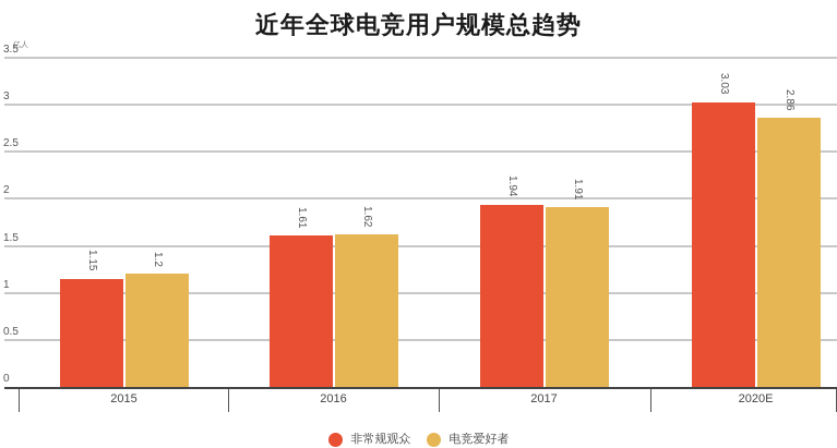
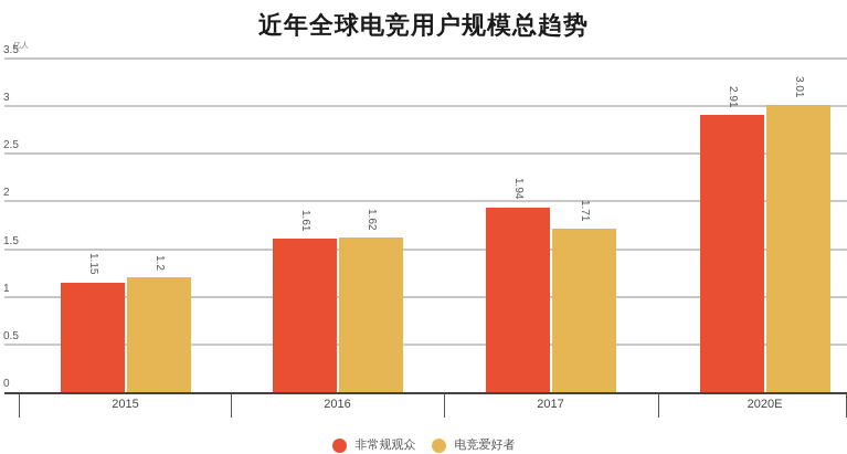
电竞爱好者/2017: 1.91 -> 1.71
非常规观众/2020E: 3.03 -> 2.91
电竞爱好者/2020E: 2.86 -> 3.01
